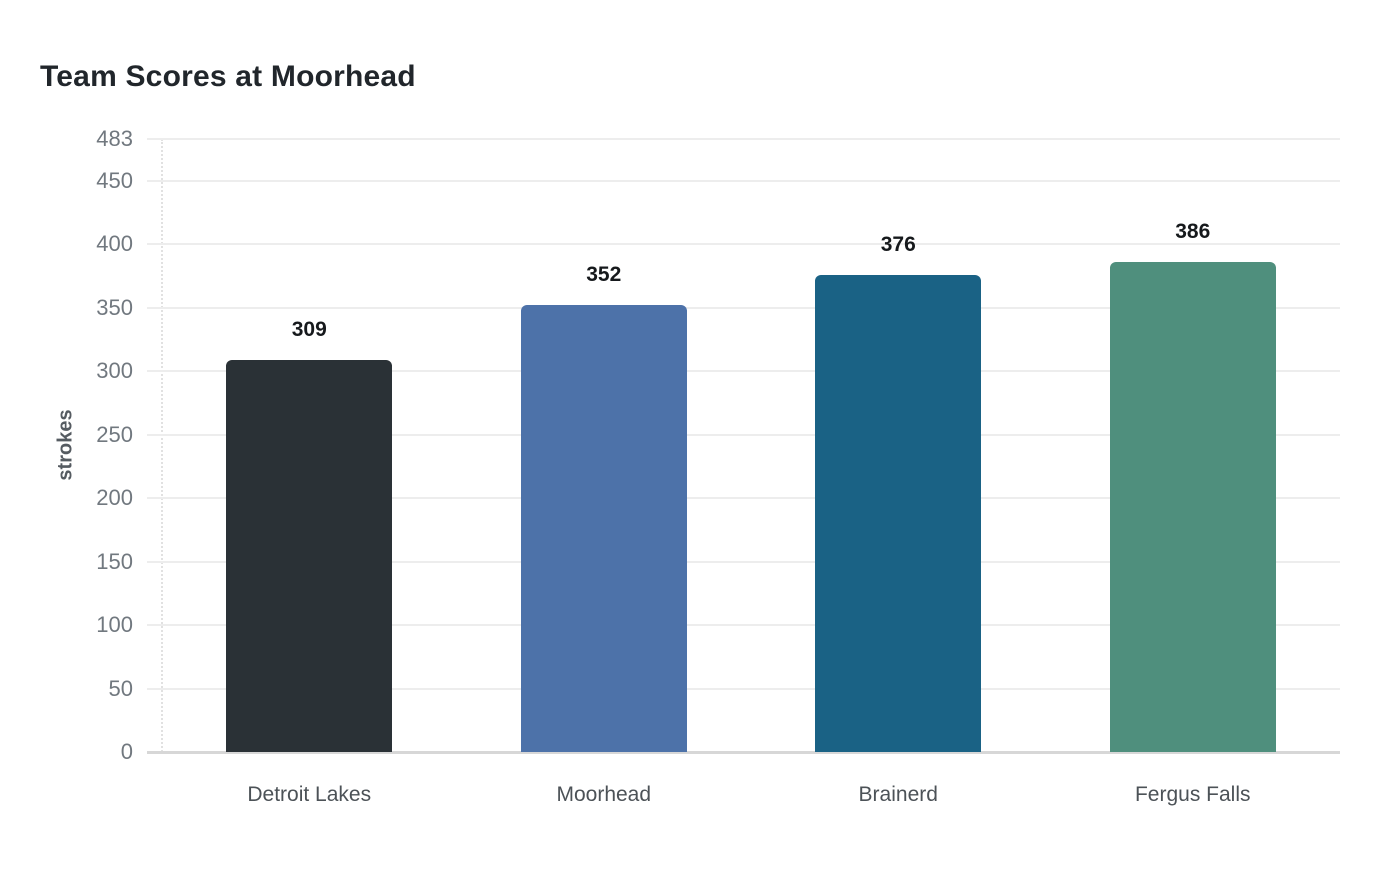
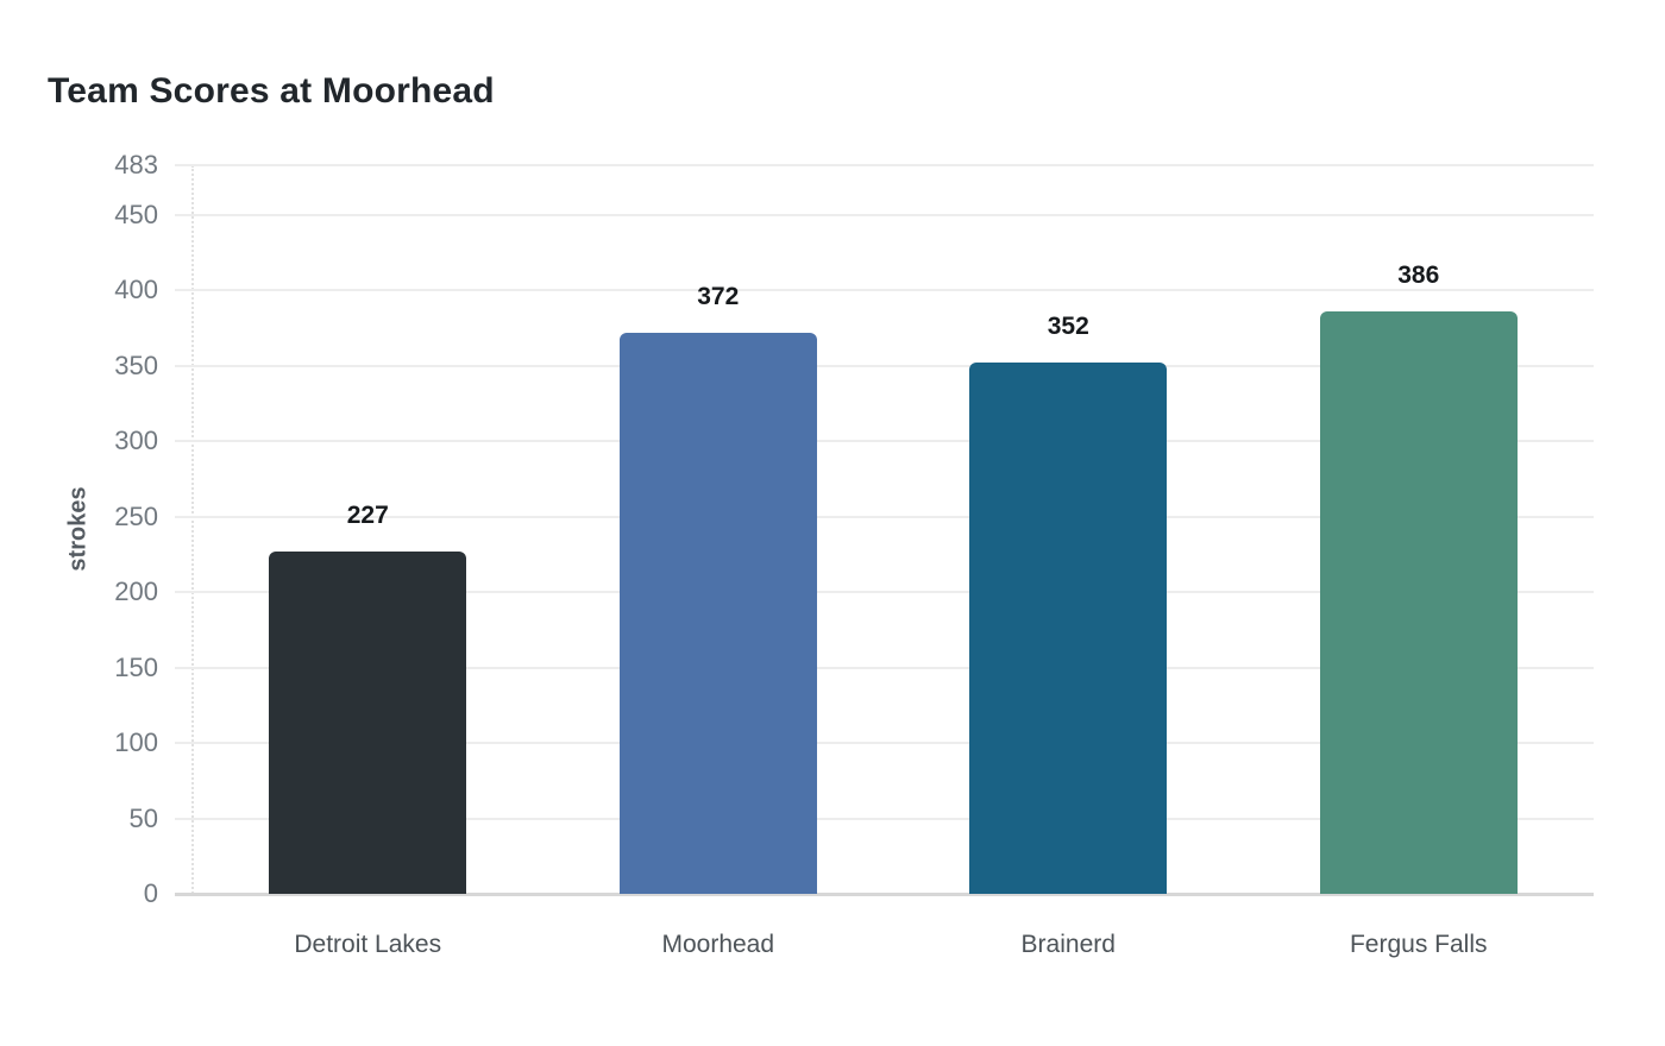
Detroit Lakes: 309 -> 227
Moorhead: 352 -> 372
Brainerd: 376 -> 352
